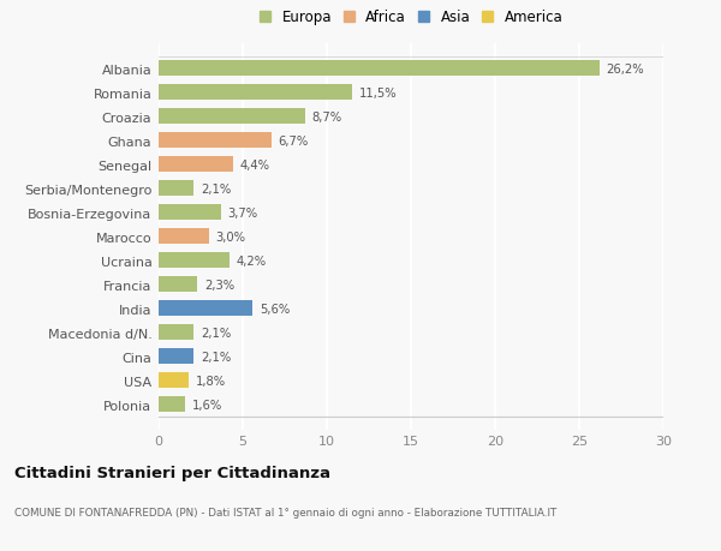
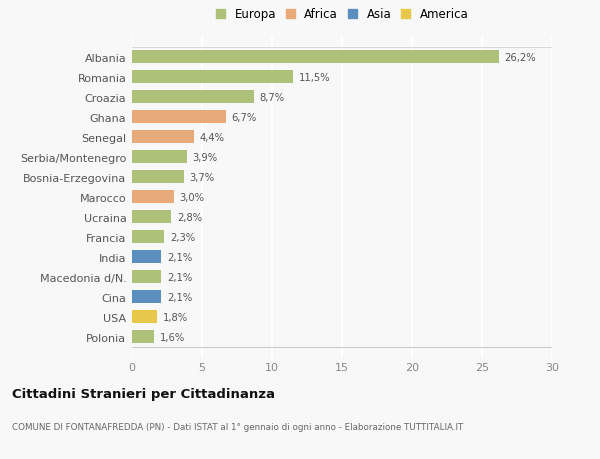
Serbia/Montenegro: 2,1% -> 3,9%
Ucraina: 4,2% -> 2,8%
India: 5,6% -> 2,1%
